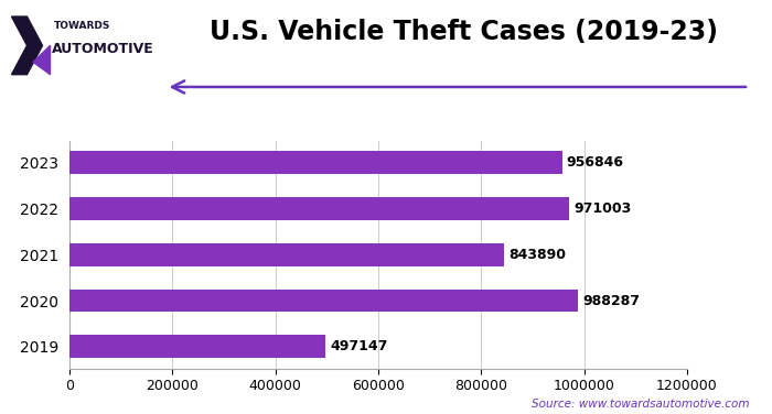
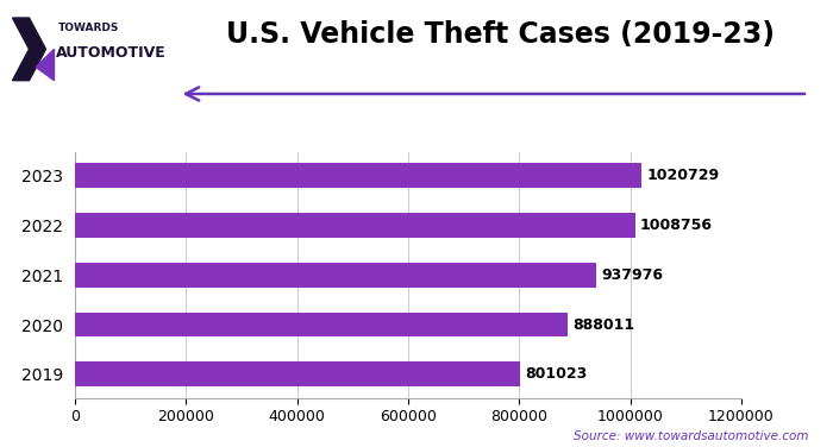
2023: 956846 -> 1020729
2022: 971003 -> 1008756
2021: 843890 -> 937976
2020: 988287 -> 888011
2019: 497147 -> 801023
